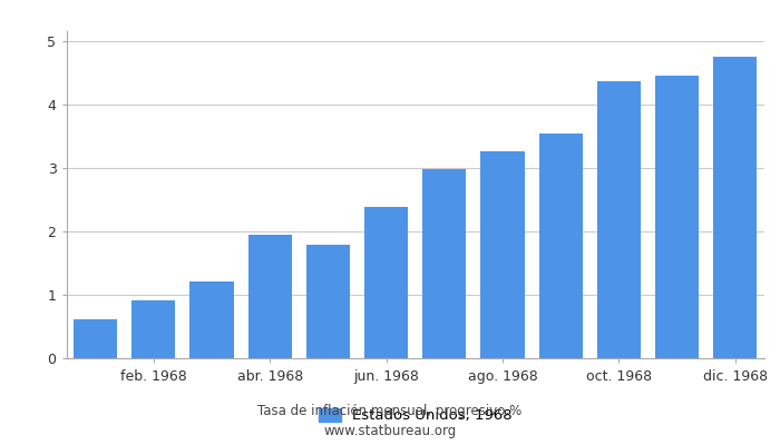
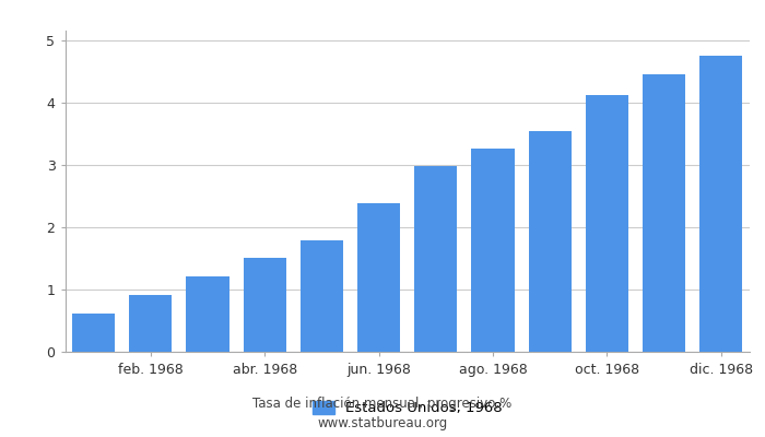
abr. 1968: 1.94 -> 1.51
oct. 1968: 4.36 -> 4.12
